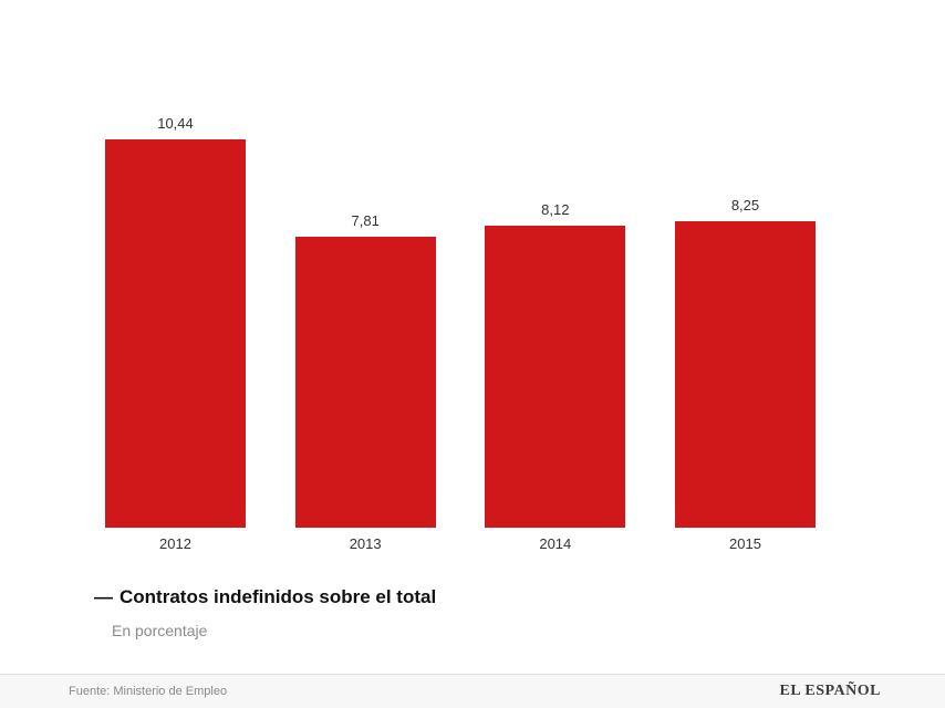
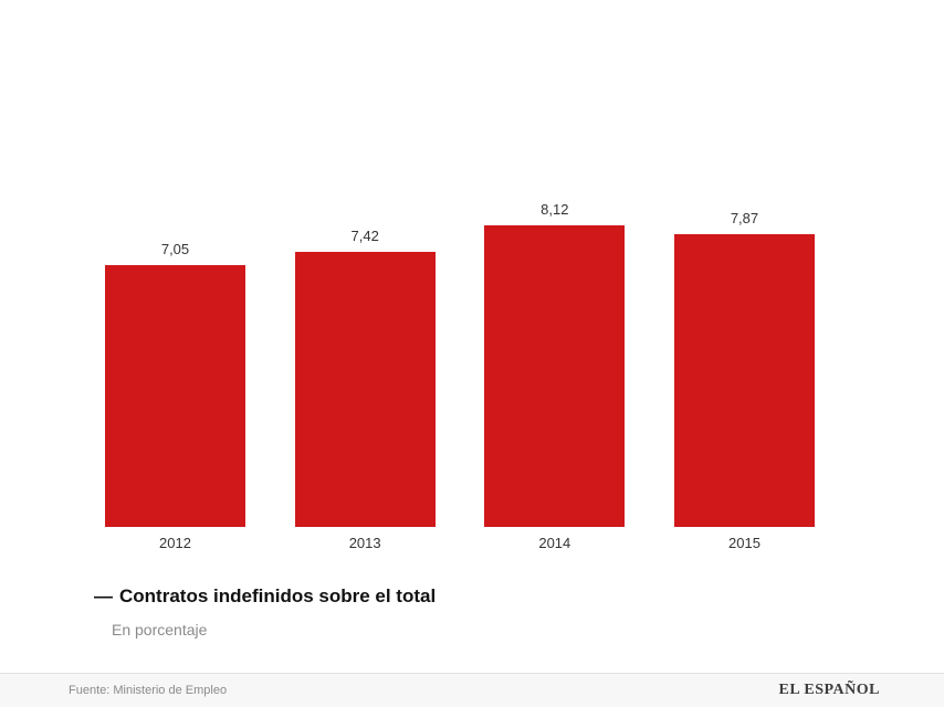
2012: 10,44 -> 7,05
2013: 7,81 -> 7,42
2015: 8,25 -> 7,87
